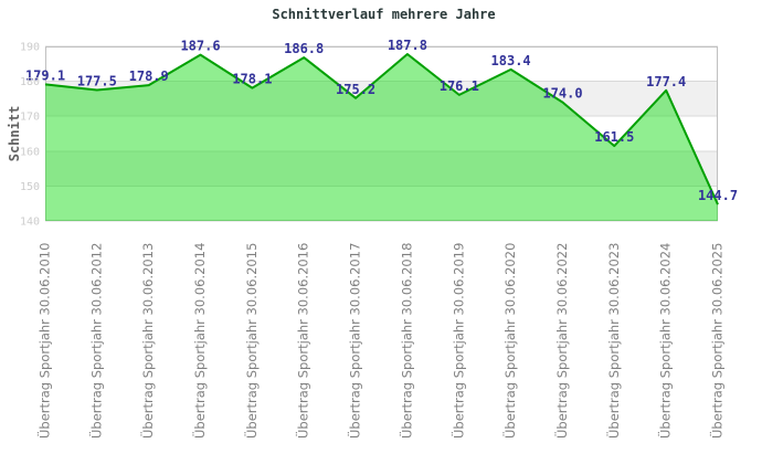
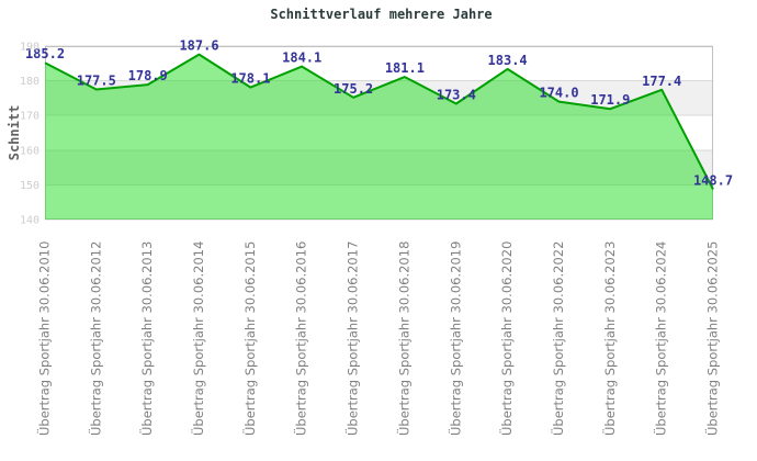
Übertrag Sportjahr 30.06.2010: 179.1 -> 185.2
Übertrag Sportjahr 30.06.2016: 186.8 -> 184.1
Übertrag Sportjahr 30.06.2018: 187.8 -> 181.1
Übertrag Sportjahr 30.06.2019: 176.1 -> 173.4
Übertrag Sportjahr 30.06.2023: 161.5 -> 171.9
Übertrag Sportjahr 30.06.2025: 144.7 -> 148.7
